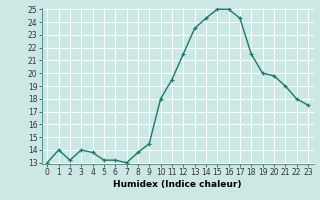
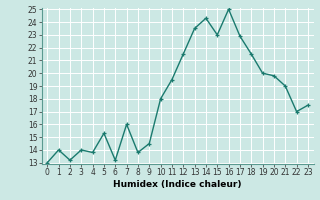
5: 13.2 -> 15.3
7: 13.0 -> 16.0
15: 25.0 -> 23.0
17: 24.3 -> 22.9
22: 18.0 -> 17.0
